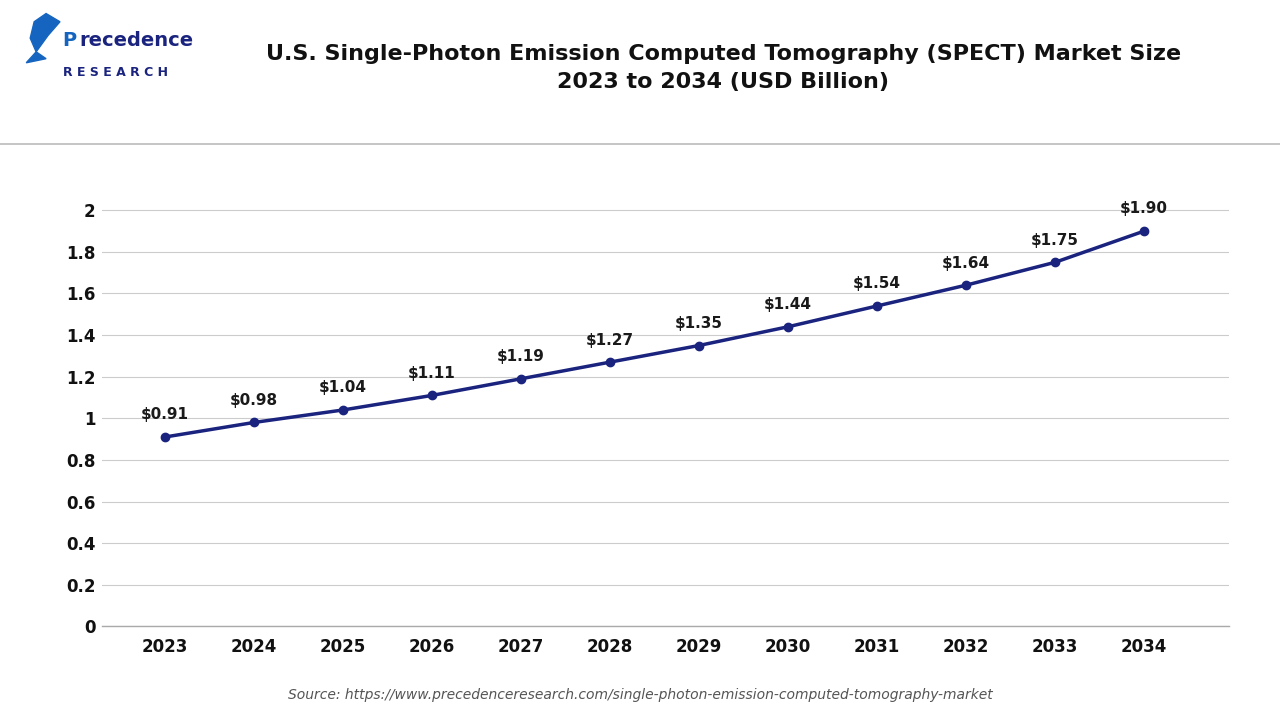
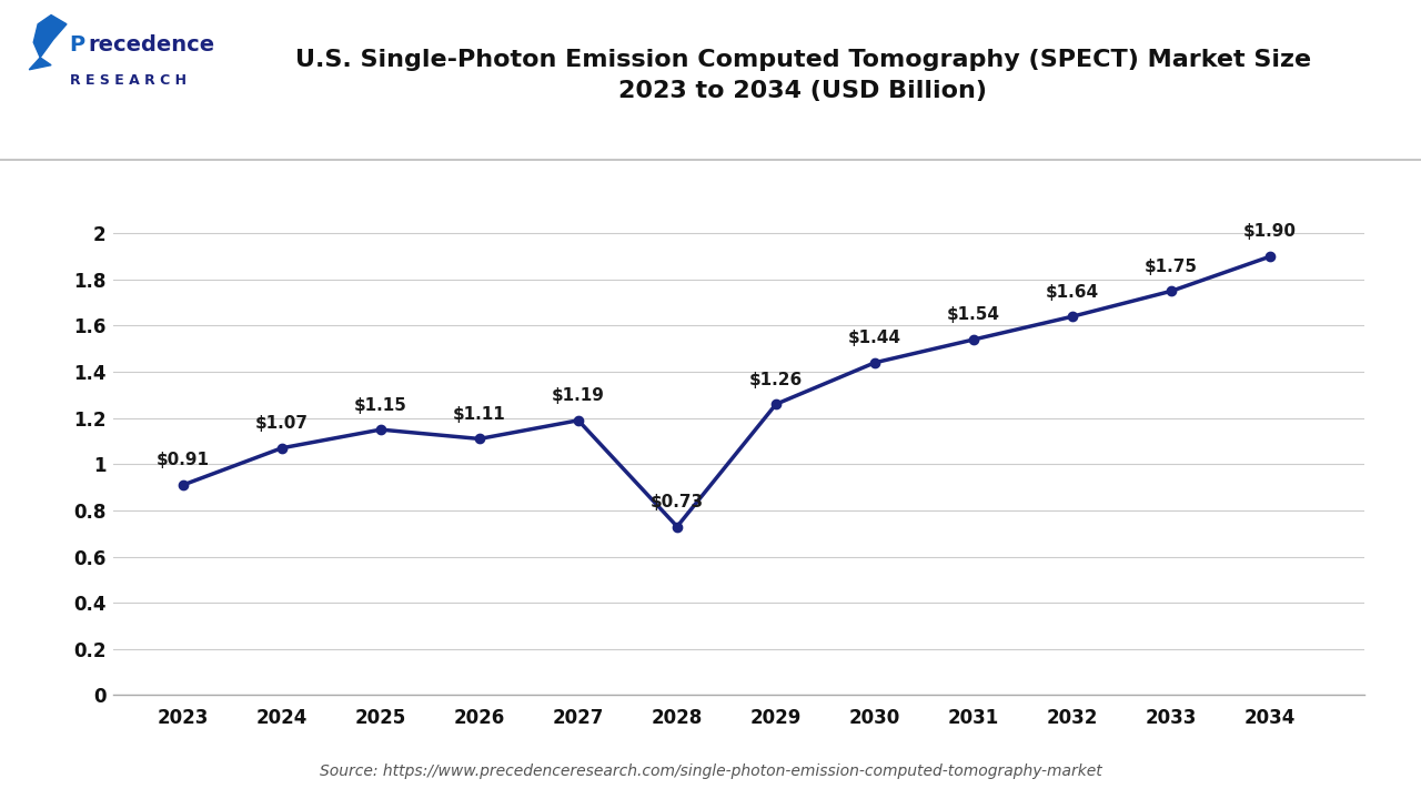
2024: $0.98 -> $1.07
2025: $1.04 -> $1.15
2028: $1.27 -> $0.73
2029: $1.35 -> $1.26
